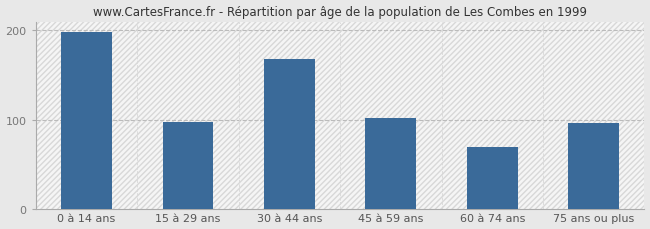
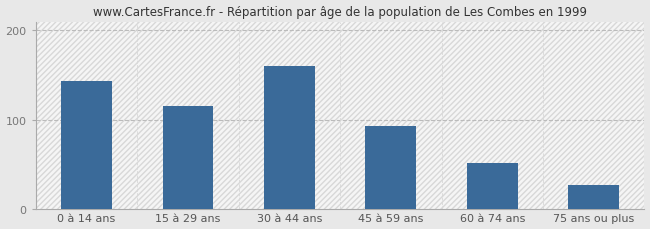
0 à 14 ans: 198 -> 143
15 à 29 ans: 98 -> 116
30 à 44 ans: 168 -> 160
45 à 59 ans: 102 -> 93
60 à 74 ans: 70 -> 52
75 ans ou plus: 96 -> 27
